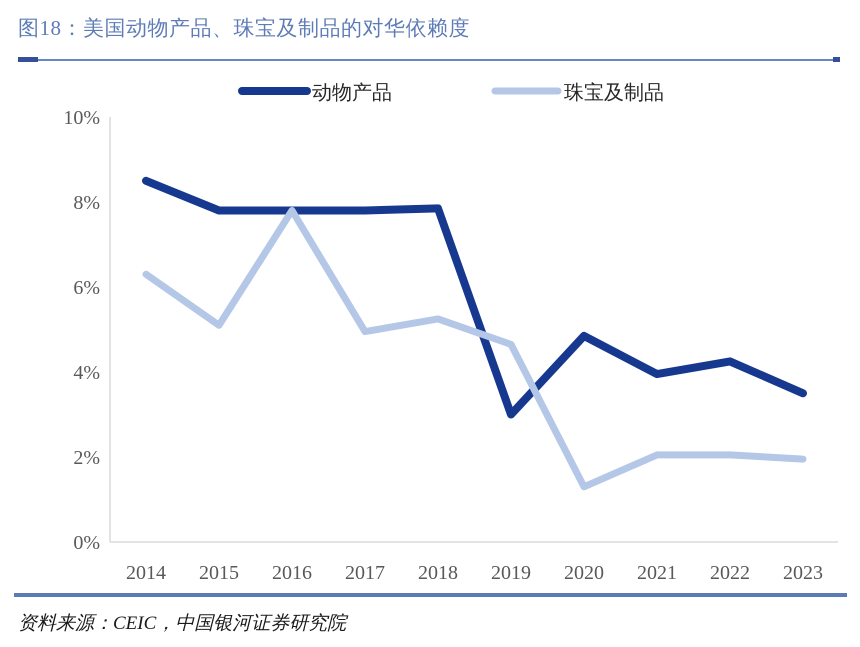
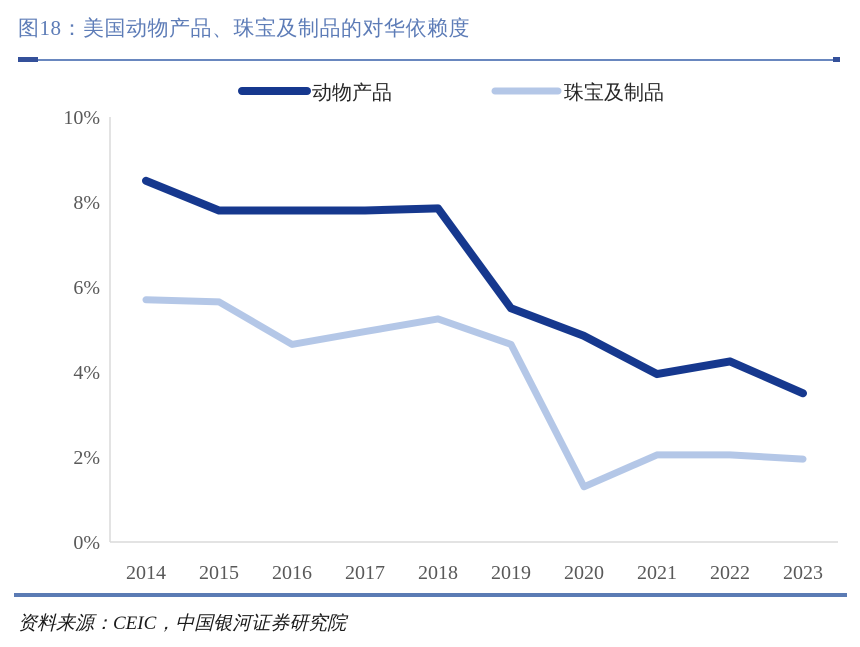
珠宝及制品/2014: 6.3% -> 5.7%
珠宝及制品/2015: 5.1% -> 5.7%
珠宝及制品/2016: 7.8% -> 4.7%
动物产品/2019: 3.0% -> 5.5%
